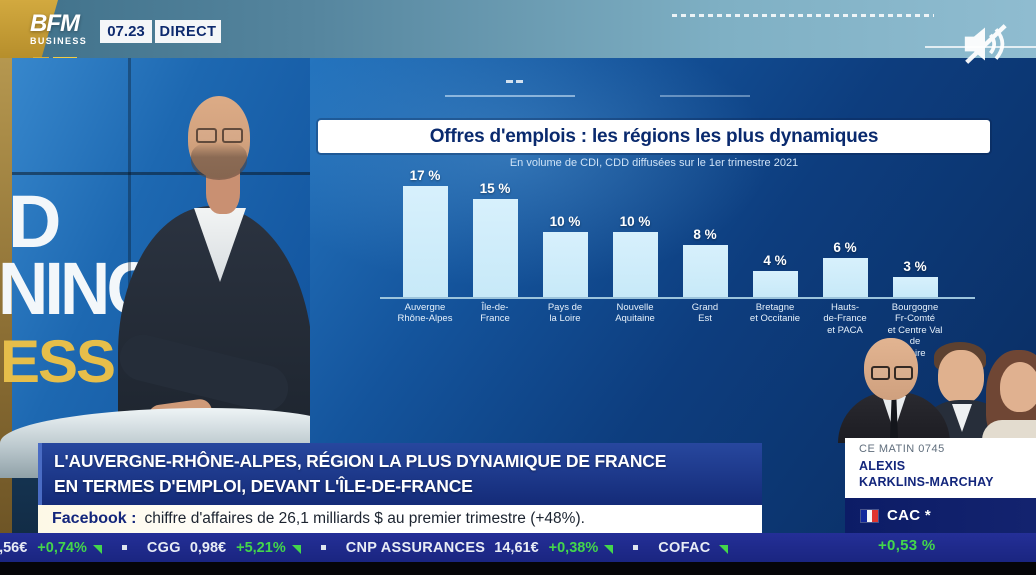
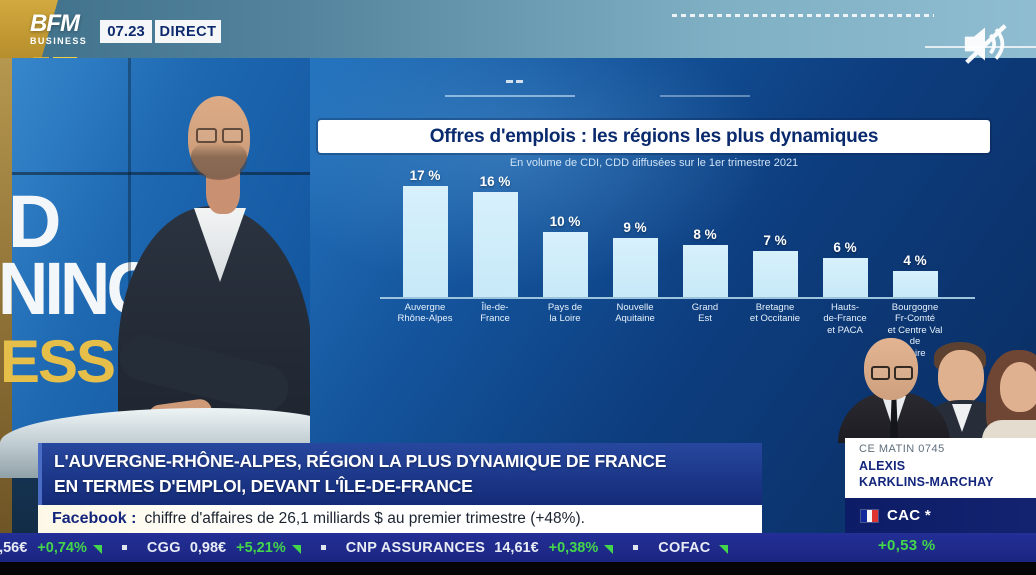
Île-de-France: 15 -> 16
Nouvelle Aquitaine: 10 -> 9
Bretagne et Occitanie: 4 -> 7
Bourgogne Fr-Comté et Centre Val de Loire: 3 -> 4
